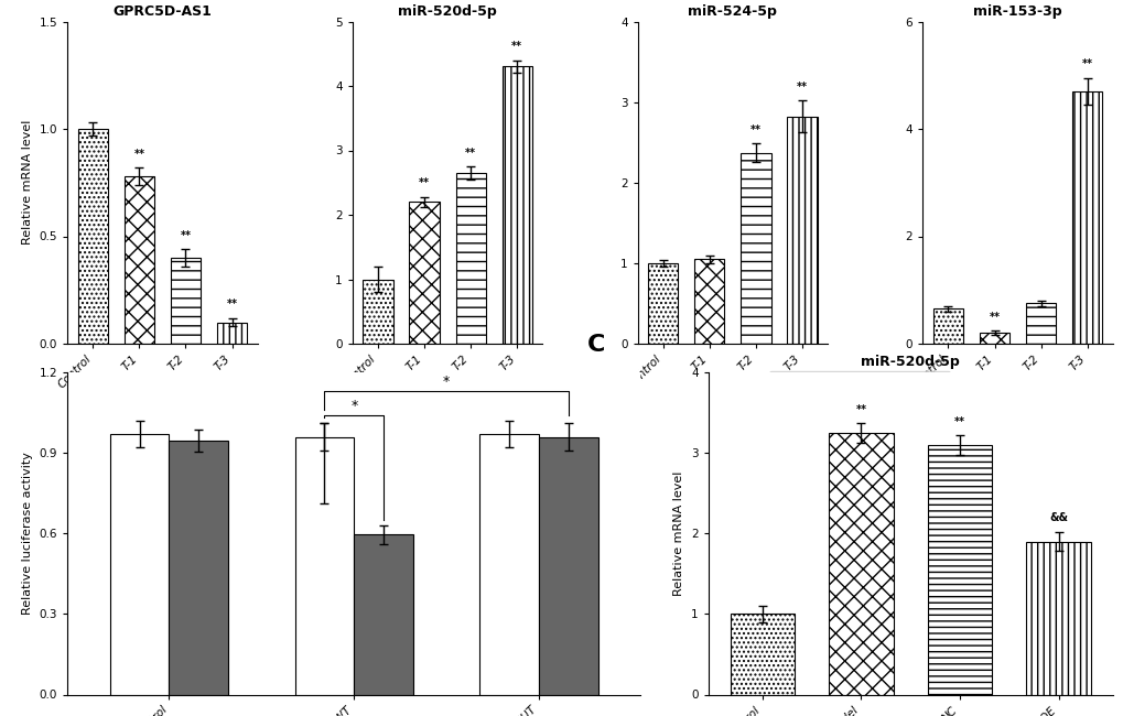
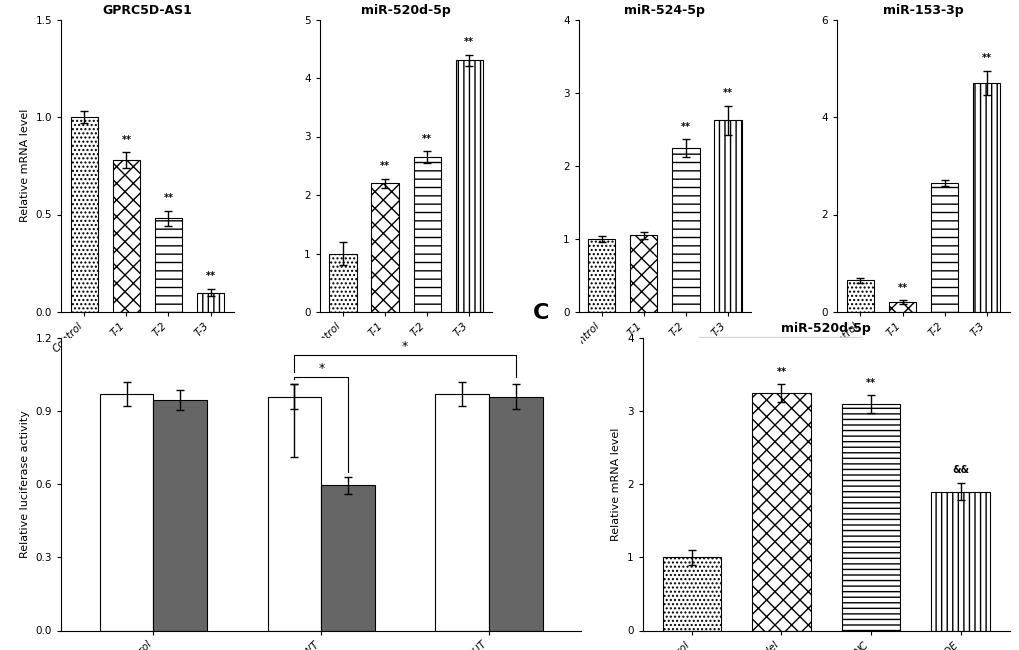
GPRC5D-AS1/T-2: 0.40 -> 0.48
miR-524-5p/T-2: 2.37 -> 2.24
miR-524-5p/T-3: 2.82 -> 2.62
miR-153-3p/T-2: 0.75 -> 2.65
